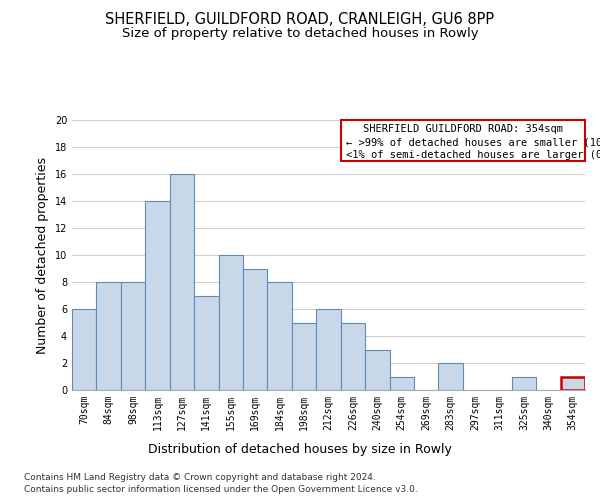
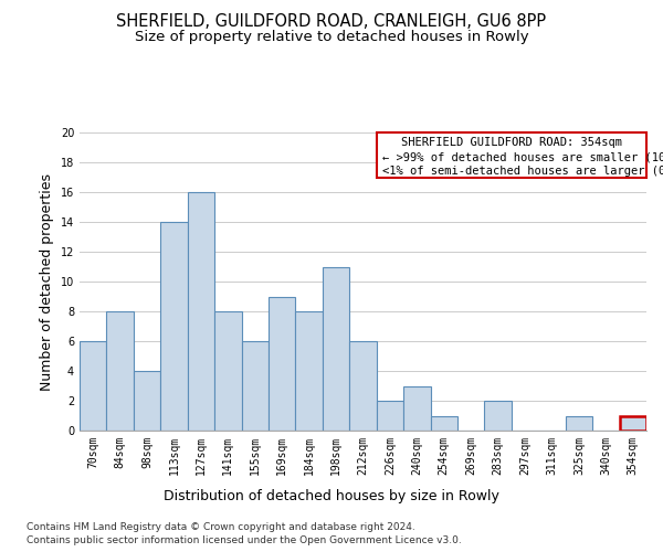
98sqm: 8 -> 4
141sqm: 7 -> 8
155sqm: 10 -> 6
198sqm: 5 -> 11
226sqm: 5 -> 2
